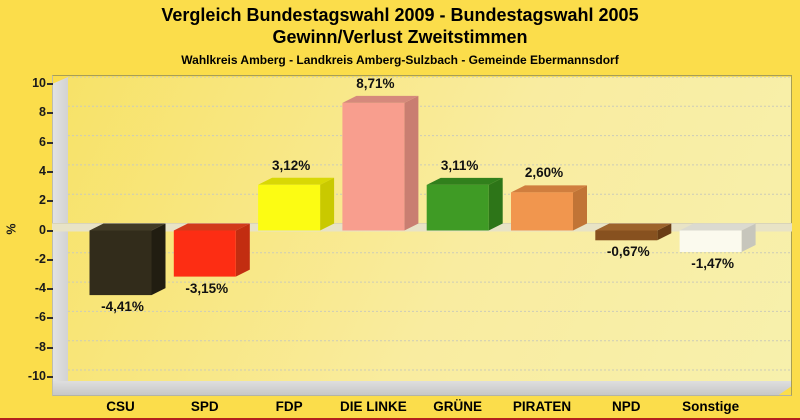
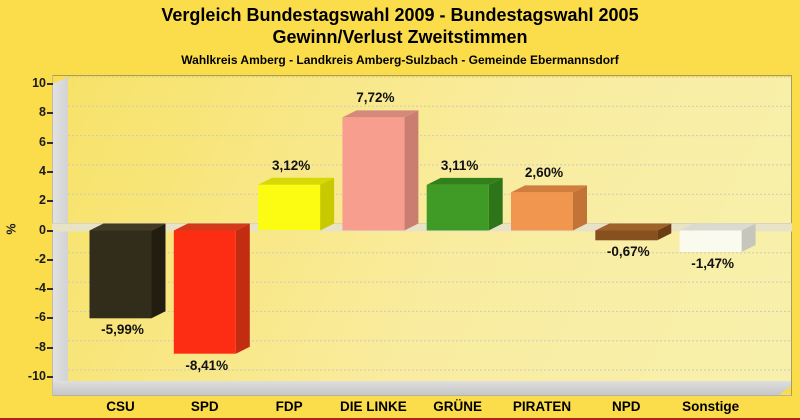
CSU: -4,41% -> -5,99%
SPD: -3,15% -> -8,41%
DIE LINKE: 8,71% -> 7,72%
